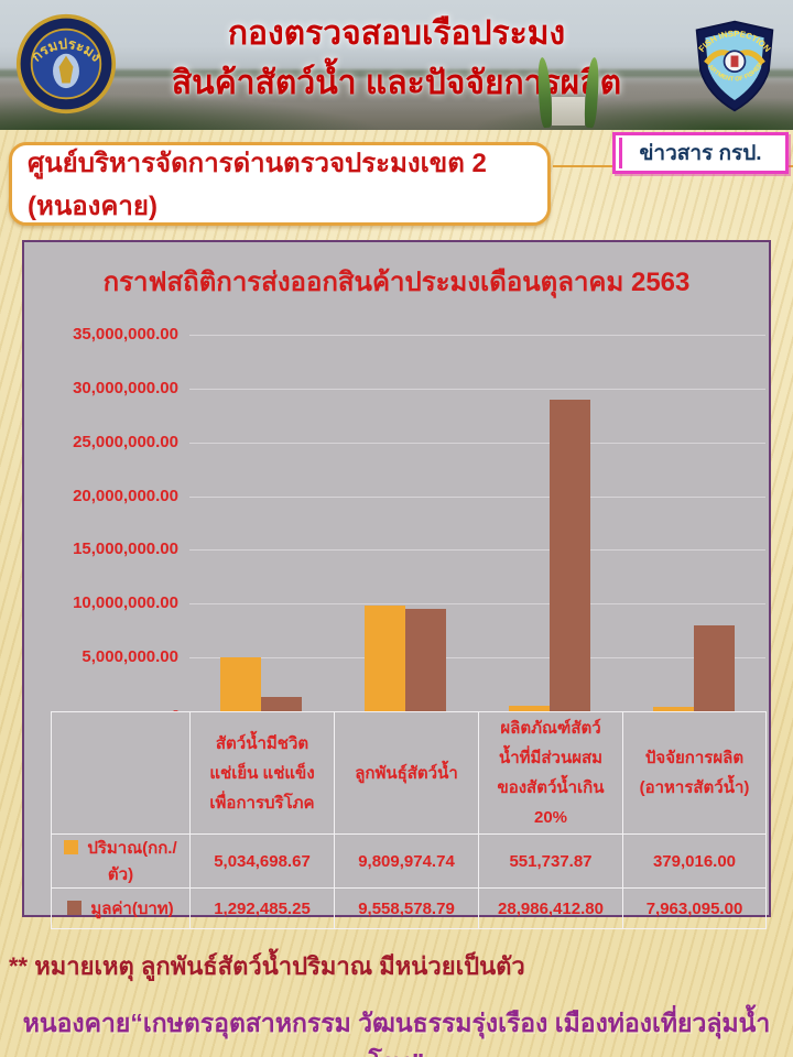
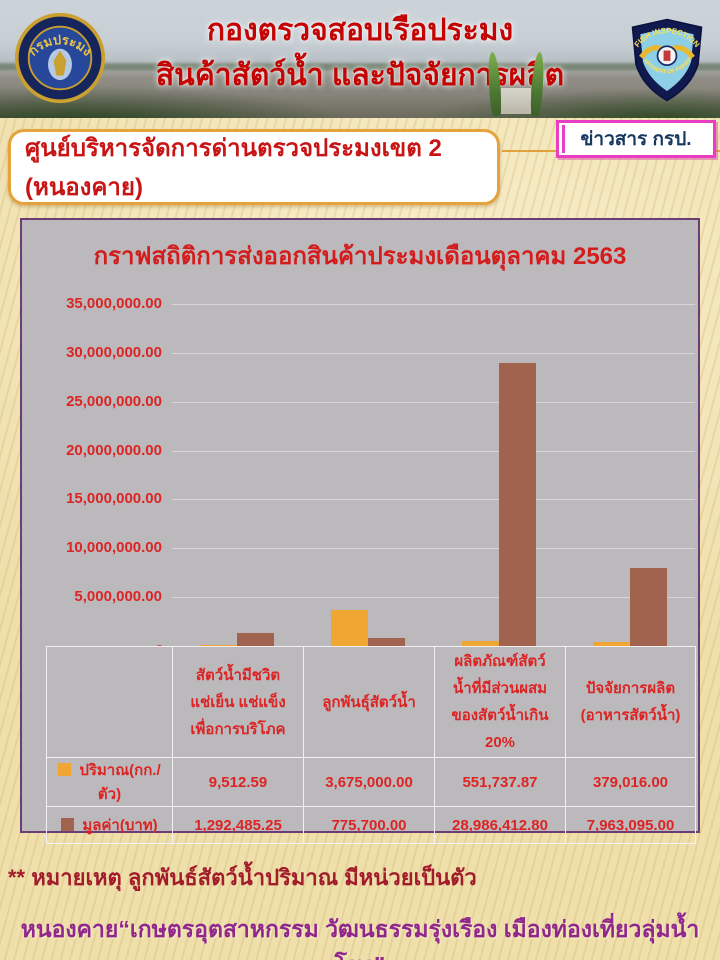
ปริมาณ(กก./ตัว)/สัตว์น้ำมีชวิต แช่เย็น แช่แข็ง เพื่อการบริโภค: 5,034,698.67 -> 9,512.59
ปริมาณ(กก./ตัว)/ลูกพันธุ์สัตว์น้ำ: 9,809,974.74 -> 3,675,000.00
มูลค่า(บาท)/ลูกพันธุ์สัตว์น้ำ: 9,558,578.79 -> 775,700.00
